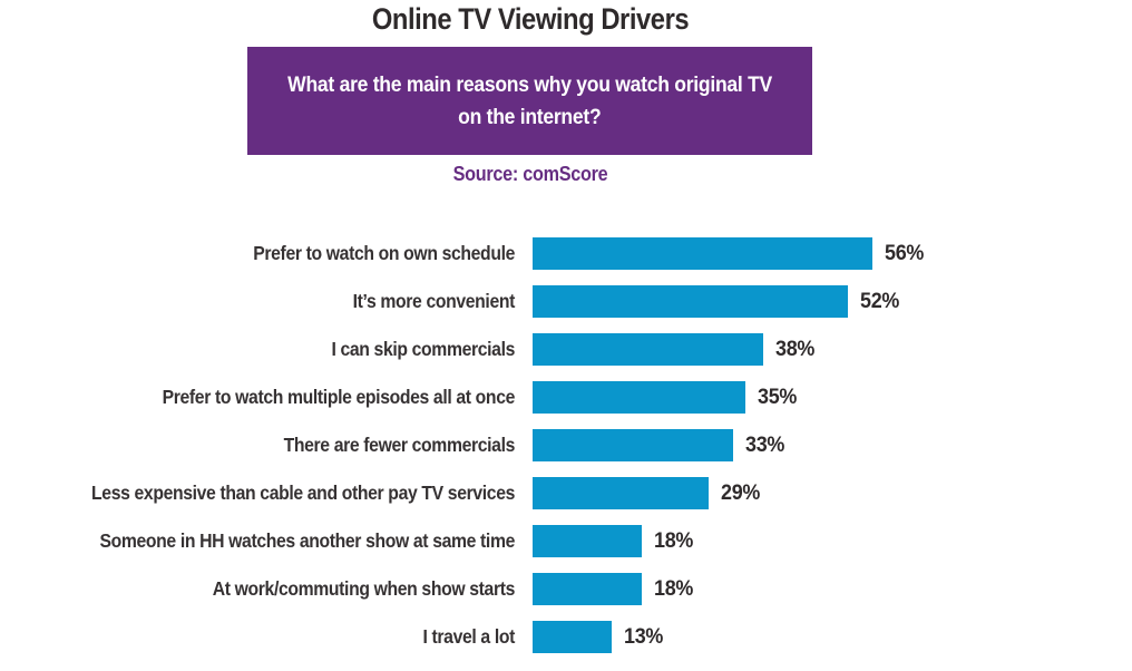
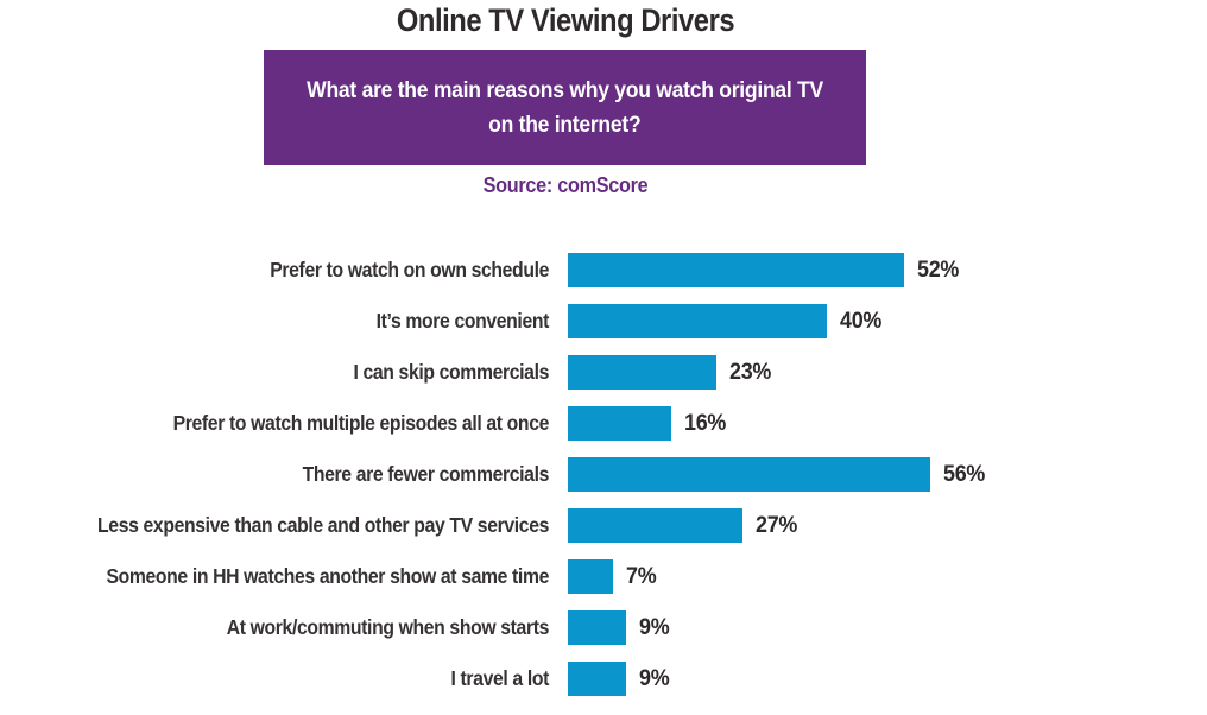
Prefer to watch on own schedule: 56% -> 52%
It’s more convenient: 52% -> 40%
I can skip commercials: 38% -> 23%
Prefer to watch multiple episodes all at once: 35% -> 16%
There are fewer commercials: 33% -> 56%
Less expensive than cable and other pay TV services: 29% -> 27%
Someone in HH watches another show at same time: 18% -> 7%
At work/commuting when show starts: 18% -> 9%
I travel a lot: 13% -> 9%
